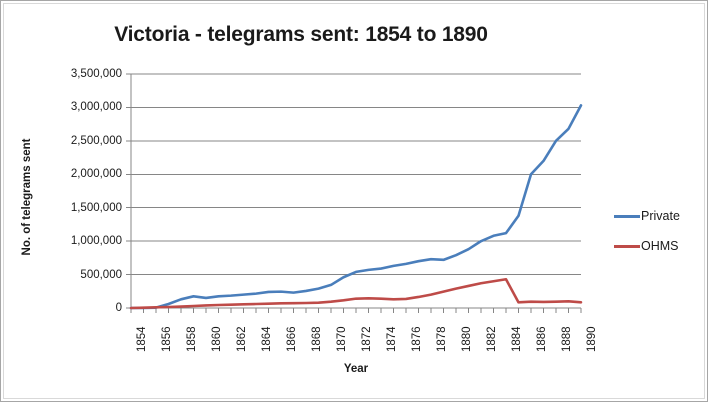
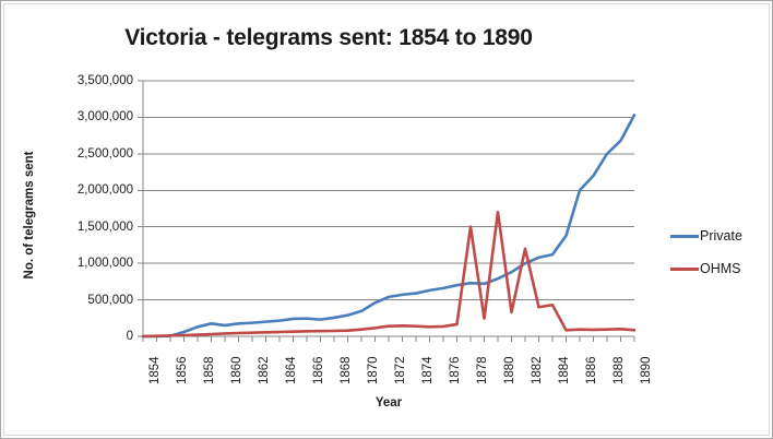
OHMS/1878: 200000 -> 1500000
OHMS/1880: 300000 -> 1700000
OHMS/1882: 400000 -> 1200000
